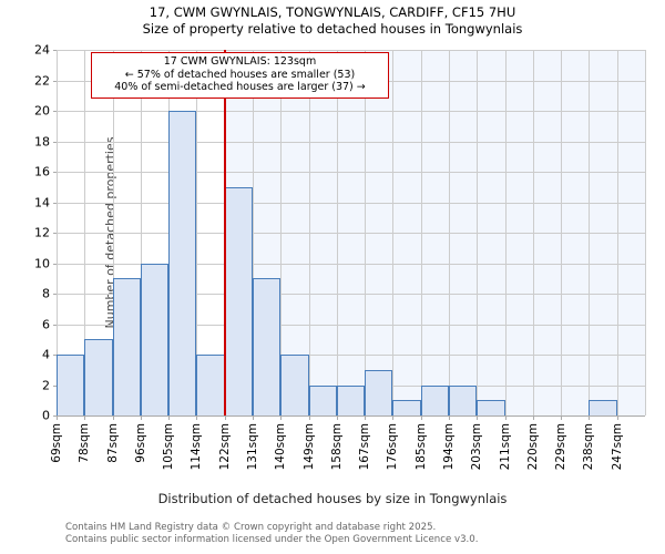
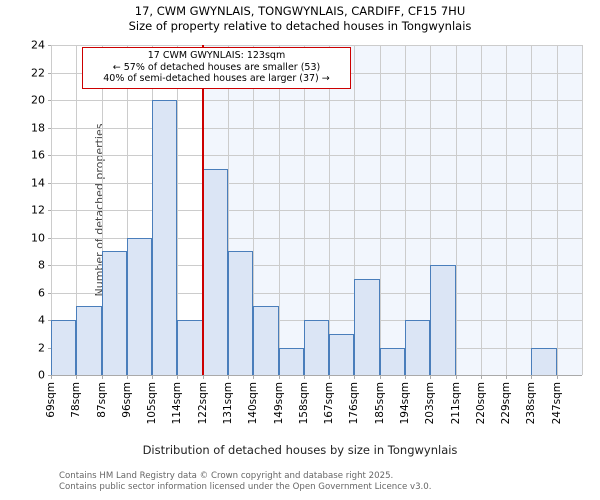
140sqm: 4 -> 5
158sqm: 2 -> 4
176sqm: 1 -> 7
194sqm: 2 -> 4
203sqm: 1 -> 8
238sqm: 1 -> 2
